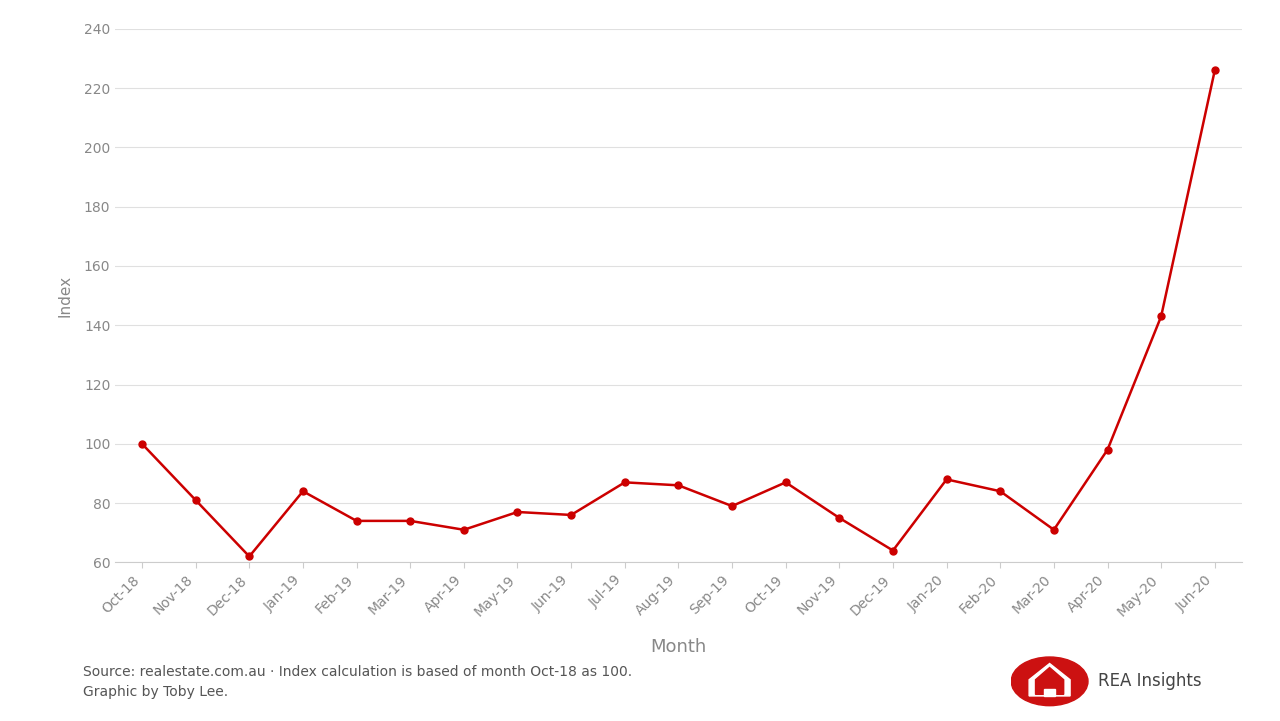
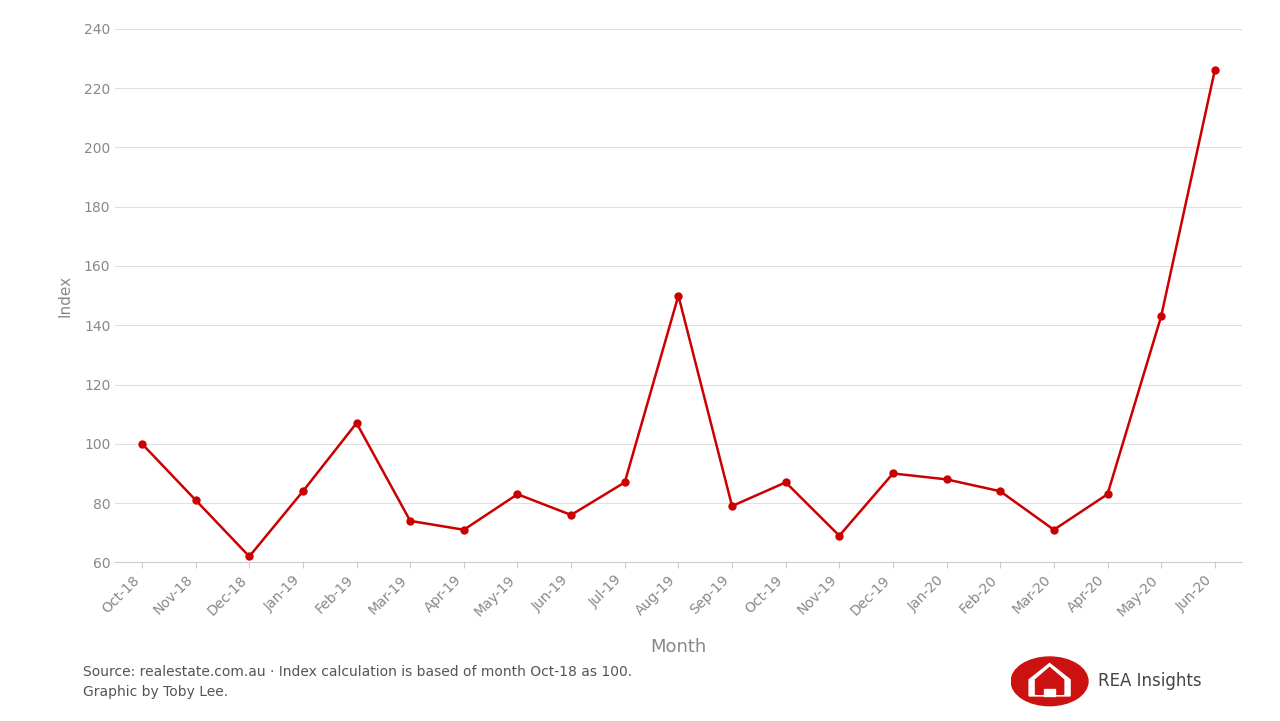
Feb-19: 74 -> 107
May-19: 77 -> 83
Aug-19: 86 -> 150
Nov-19: 75 -> 69
Dec-19: 64 -> 90
Apr-20: 98 -> 83
